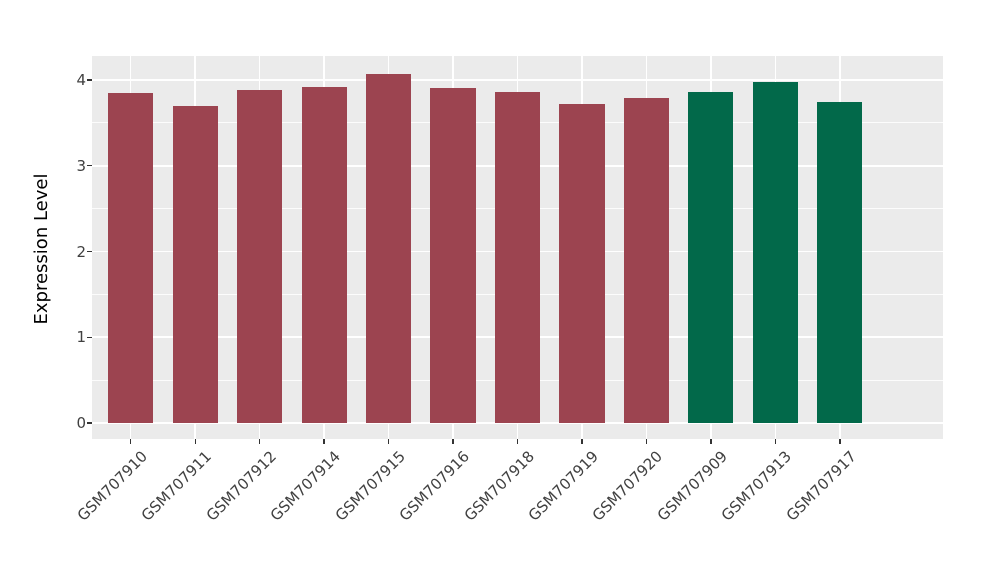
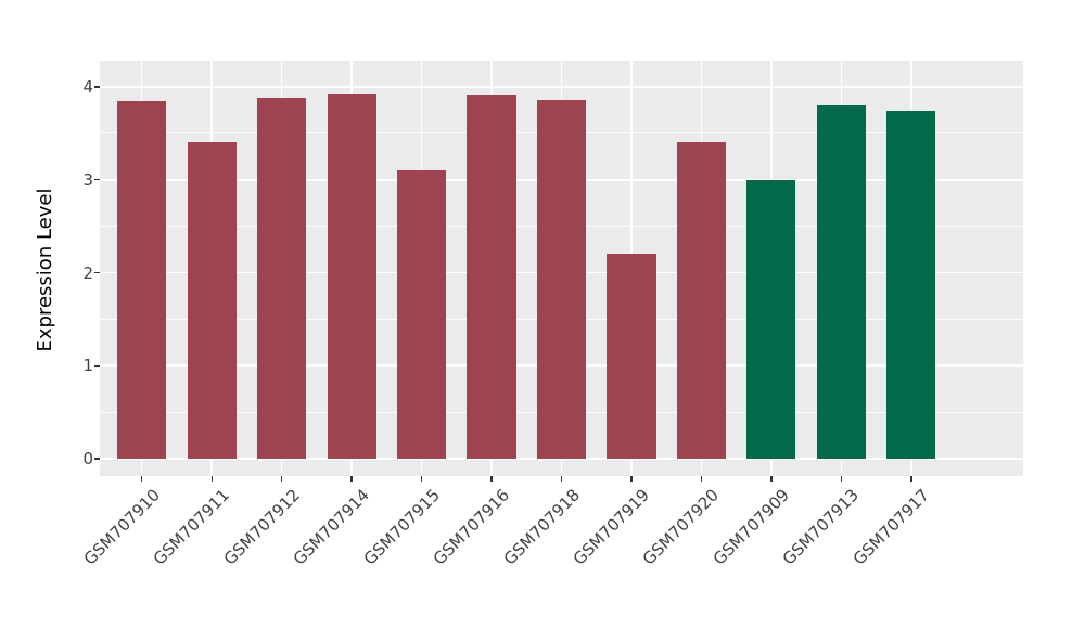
GSM707911: 3.7 -> 3.4
GSM707915: 4.1 -> 3.1
GSM707919: 3.7 -> 2.2
GSM707920: 3.8 -> 3.4
GSM707909: 3.9 -> 3.0
GSM707913: 4.0 -> 3.8
